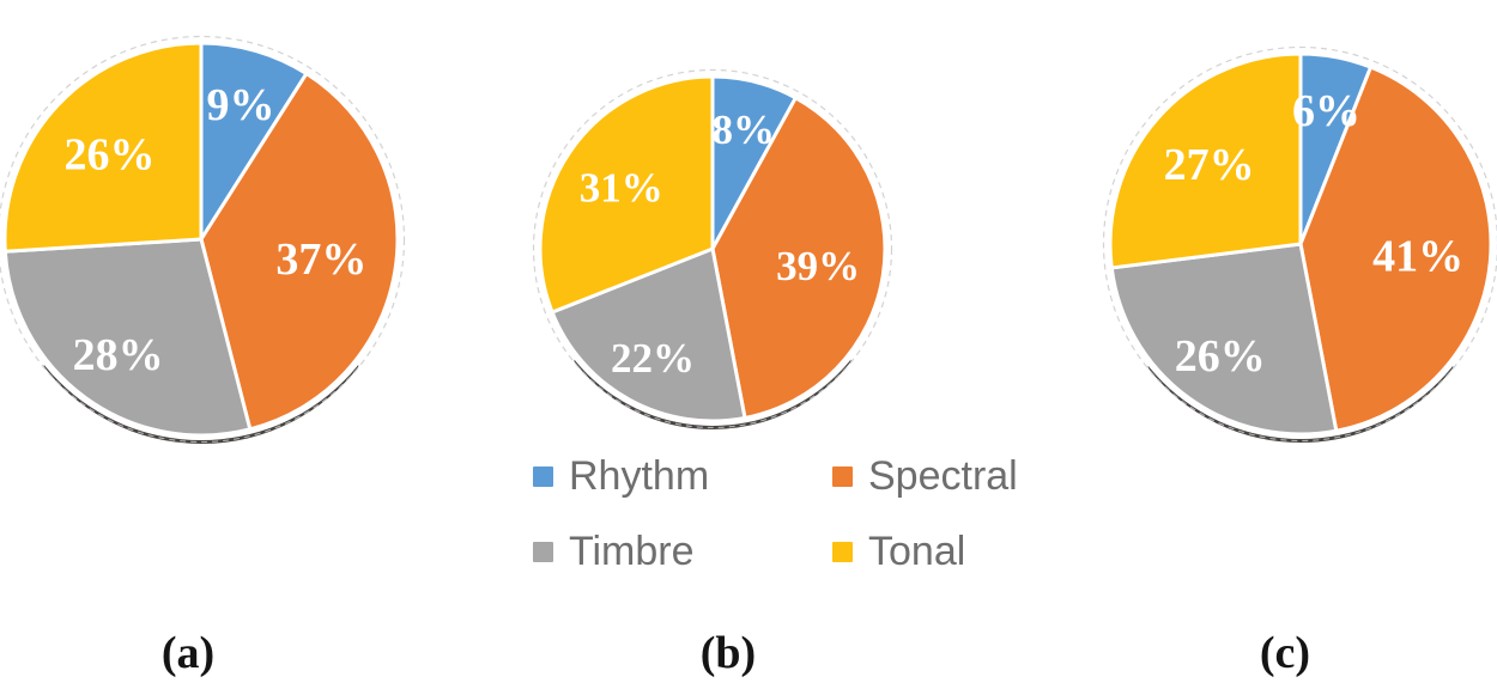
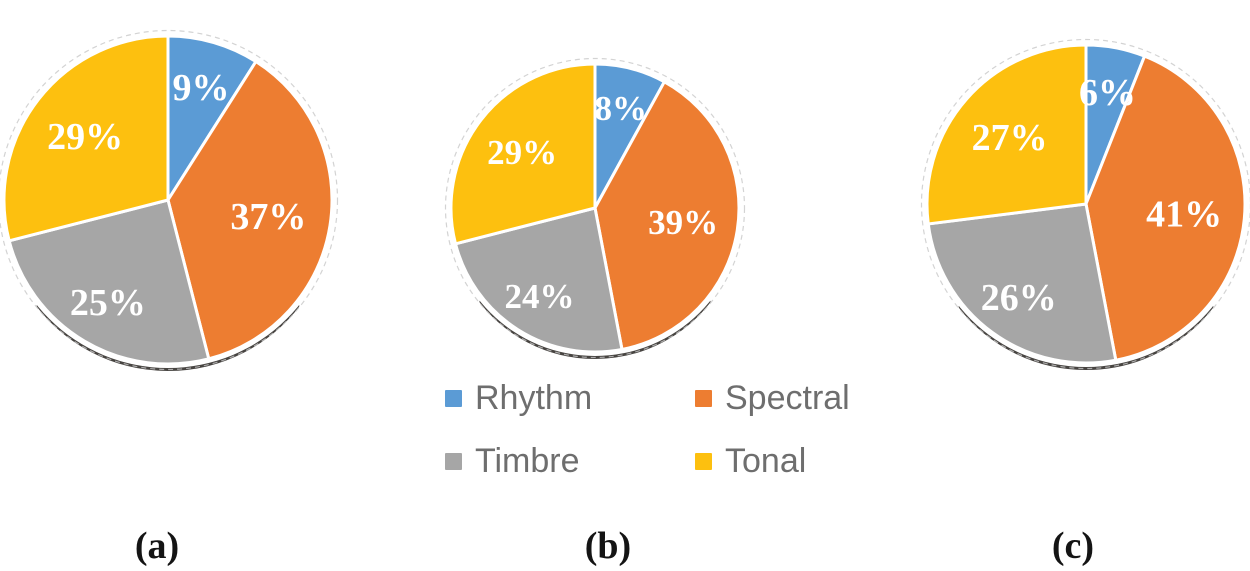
(a)/Timbre: 28% -> 25%
(a)/Tonal: 26% -> 29%
(b)/Timbre: 22% -> 24%
(b)/Tonal: 31% -> 29%
